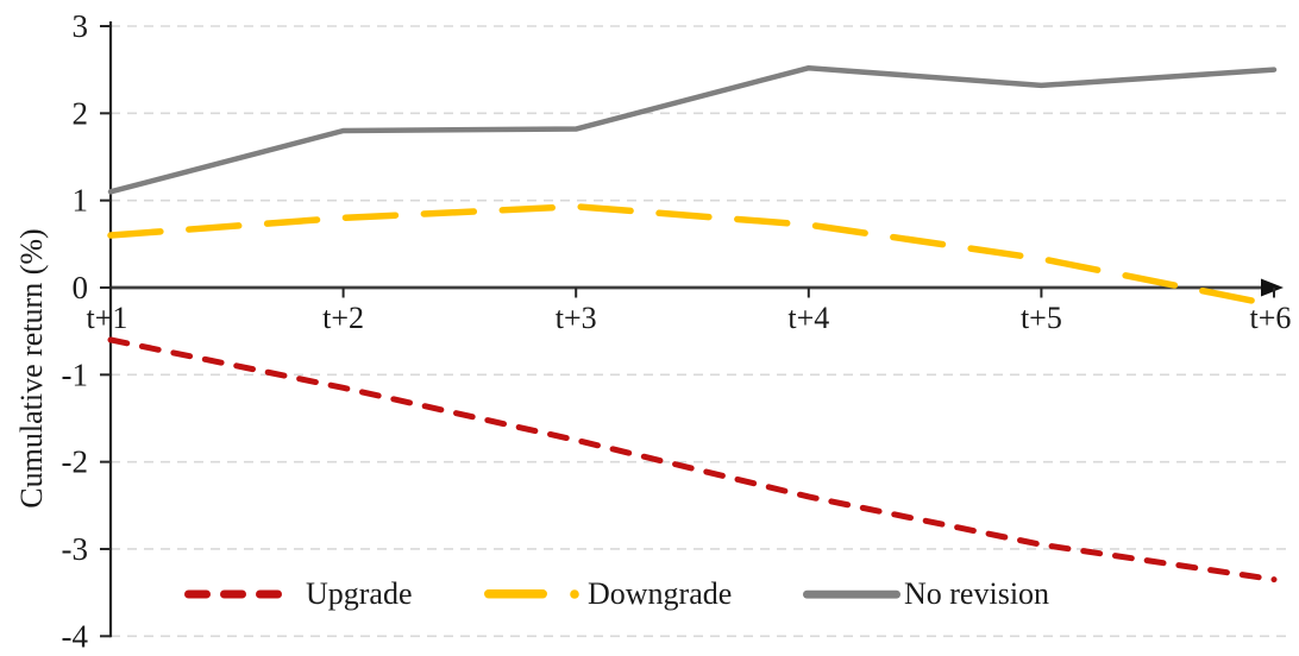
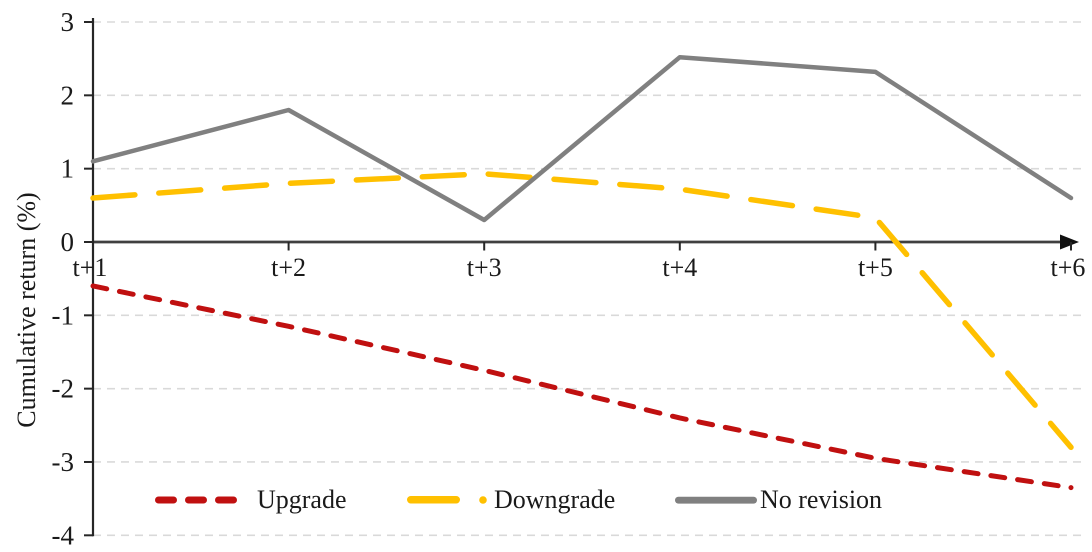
No revision/t+3: 1.8 -> 0.3
Downgrade/t+6: -0.2 -> -2.8
No revision/t+6: 2.5 -> 0.6
